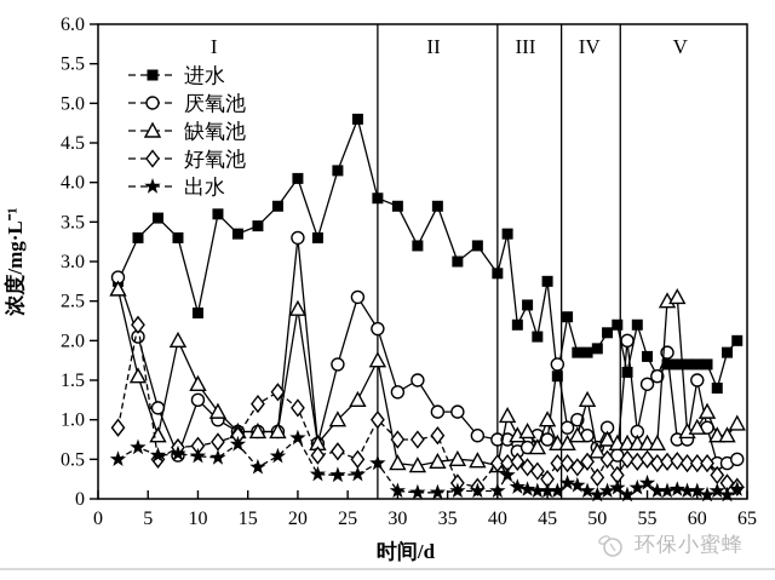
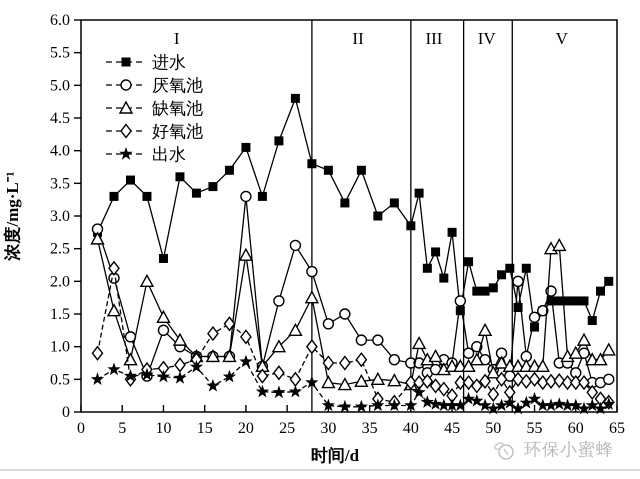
缺氧池/45: 1.0 -> 0.7
进水/55: 1.8 -> 1.3
厌氧池/60: 1.5 -> 0.6
